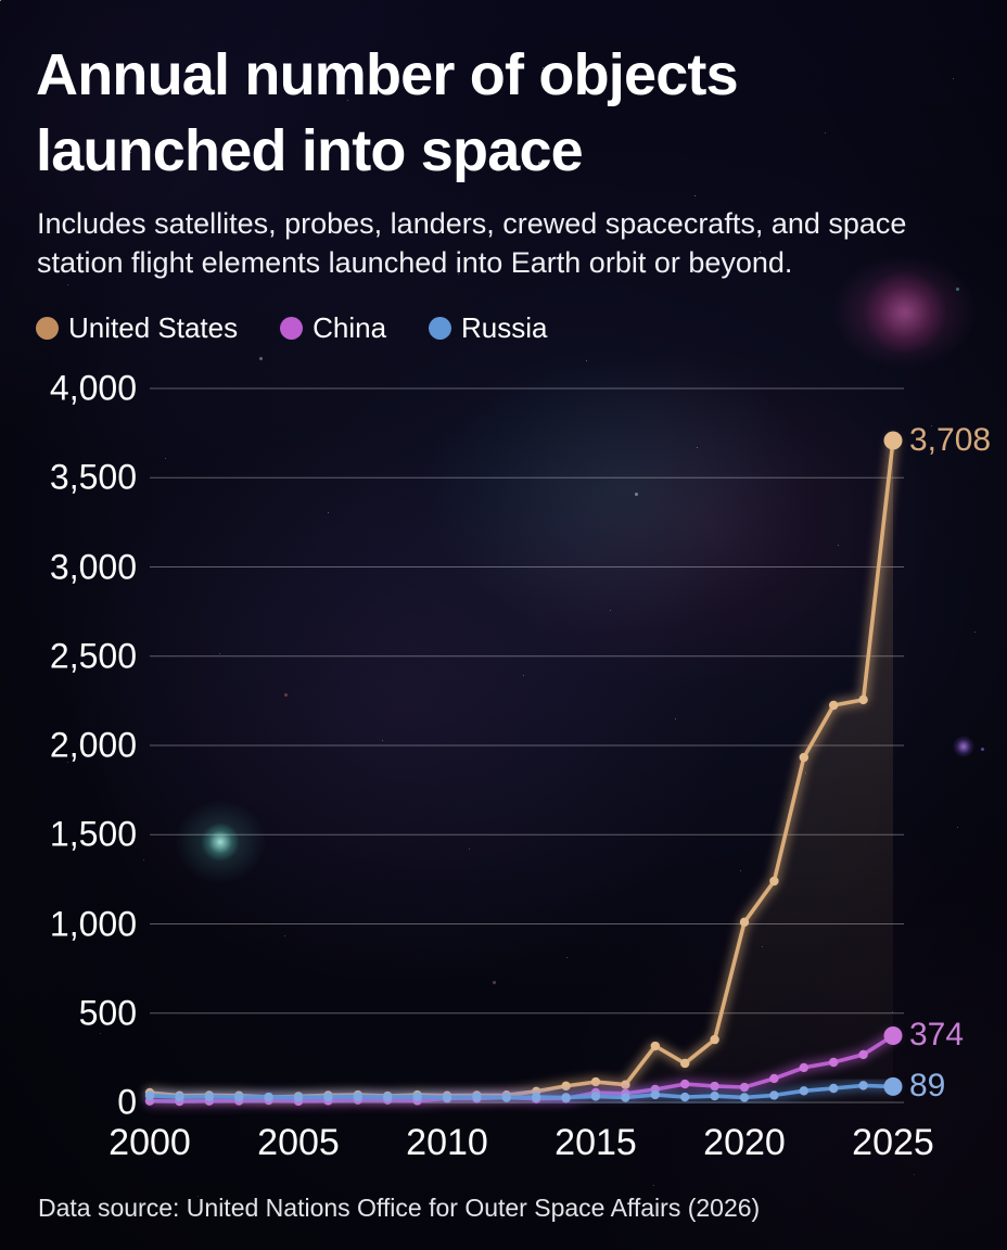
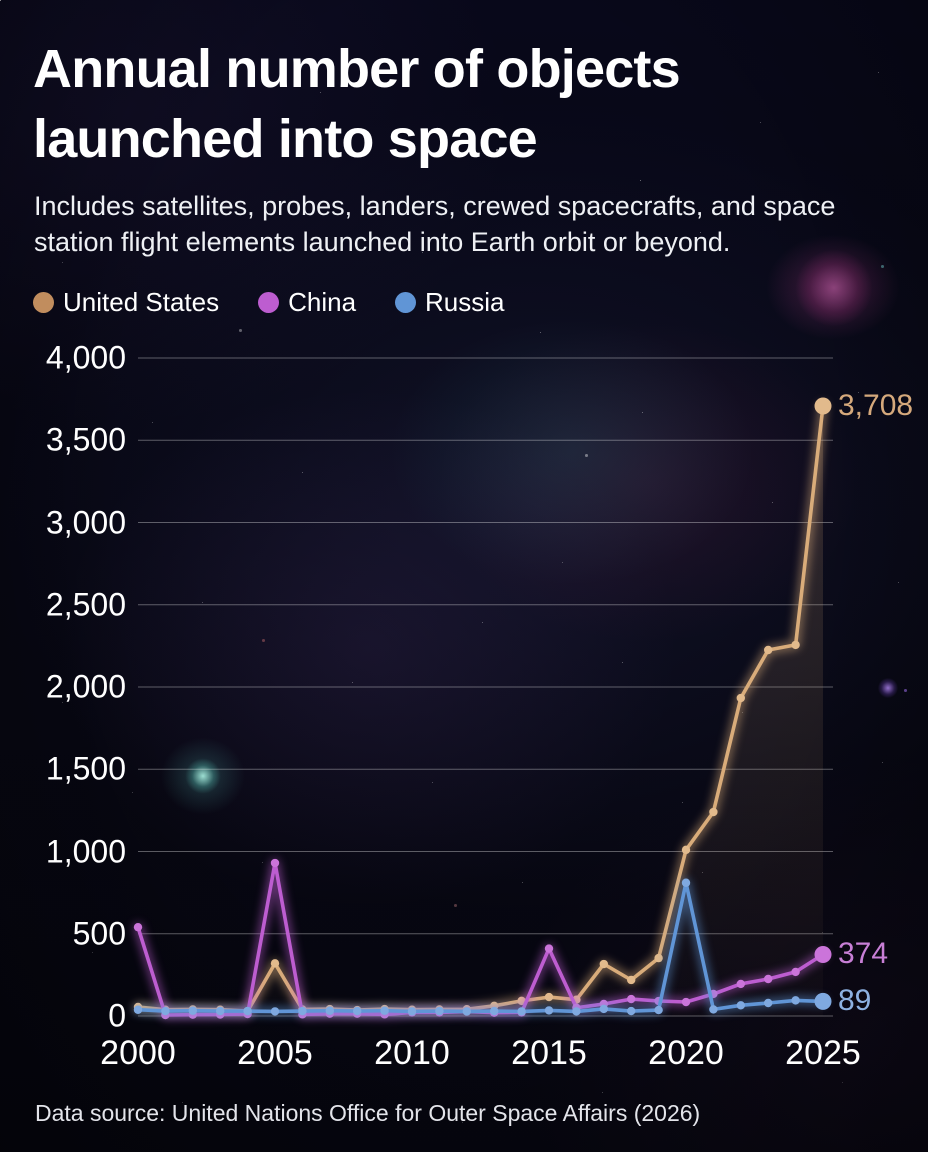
China/2000: 10 -> 540
United States/2005: 30 -> 320
China/2005: 10 -> 930
China/2015: 60 -> 410
Russia/2020: 30 -> 810
